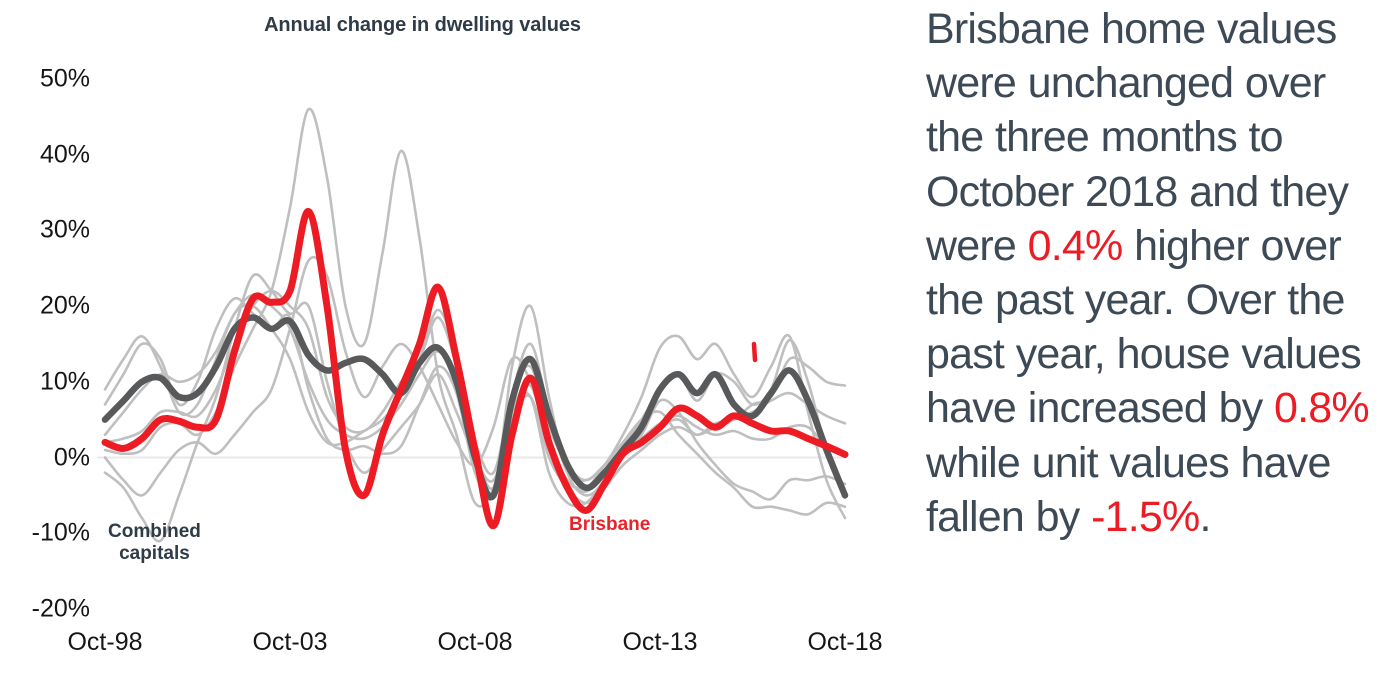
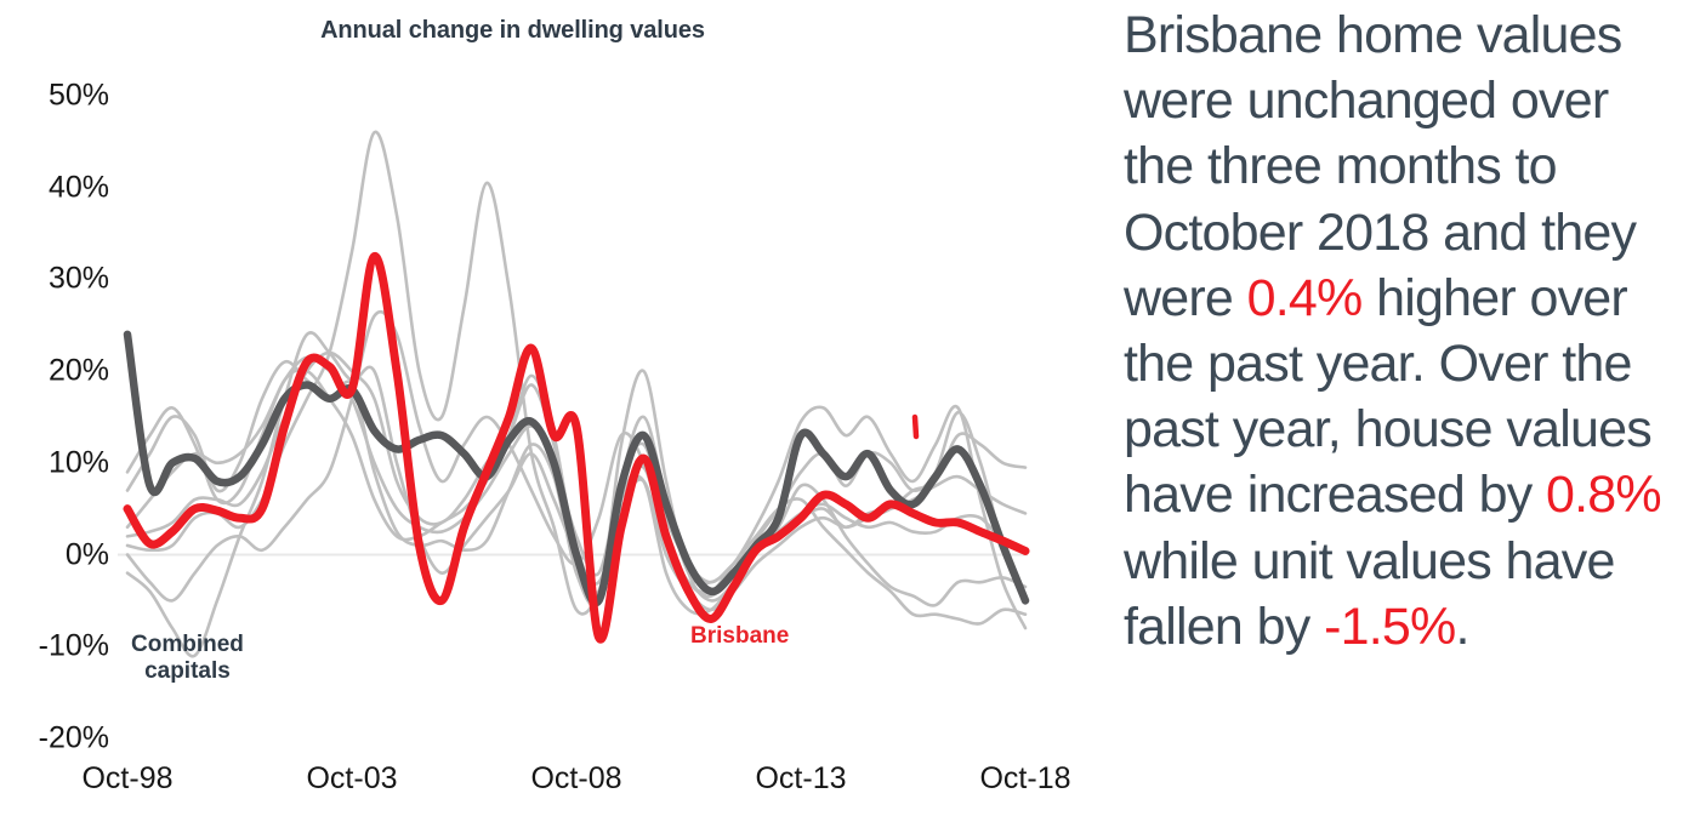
Brisbane/Oct-98: 2% -> 5%
Combined capitals/Oct-98: 5% -> 24%
Brisbane/Oct-03: 22% -> 18%
Brisbane/Oct-08: 1% -> 14%
Combined capitals/Oct-13: 9% -> 13%
